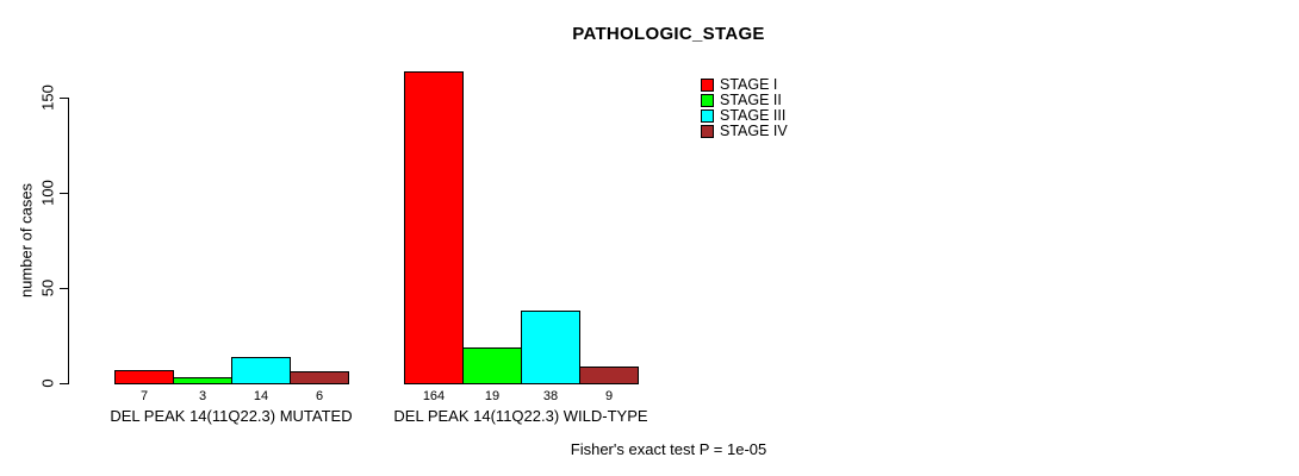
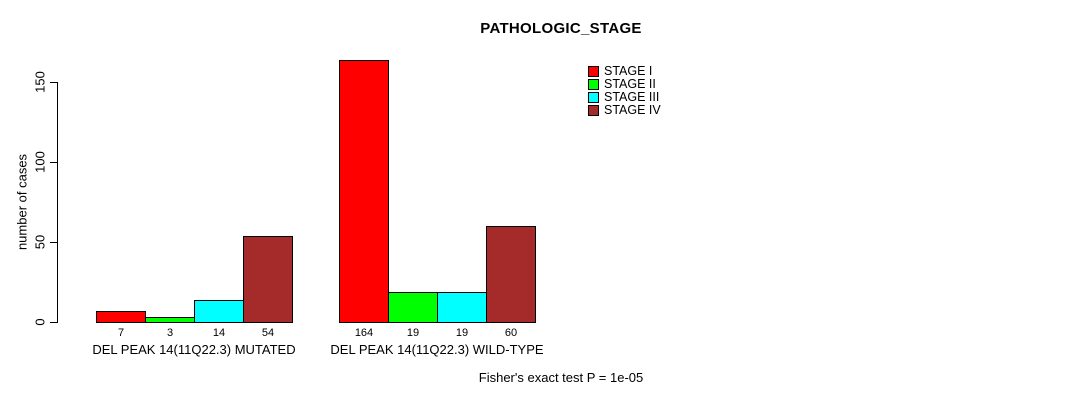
STAGE IV/DEL PEAK 14(11Q22.3) MUTATED: 6 -> 54
STAGE III/DEL PEAK 14(11Q22.3) WILD-TYPE: 38 -> 19
STAGE IV/DEL PEAK 14(11Q22.3) WILD-TYPE: 9 -> 60
